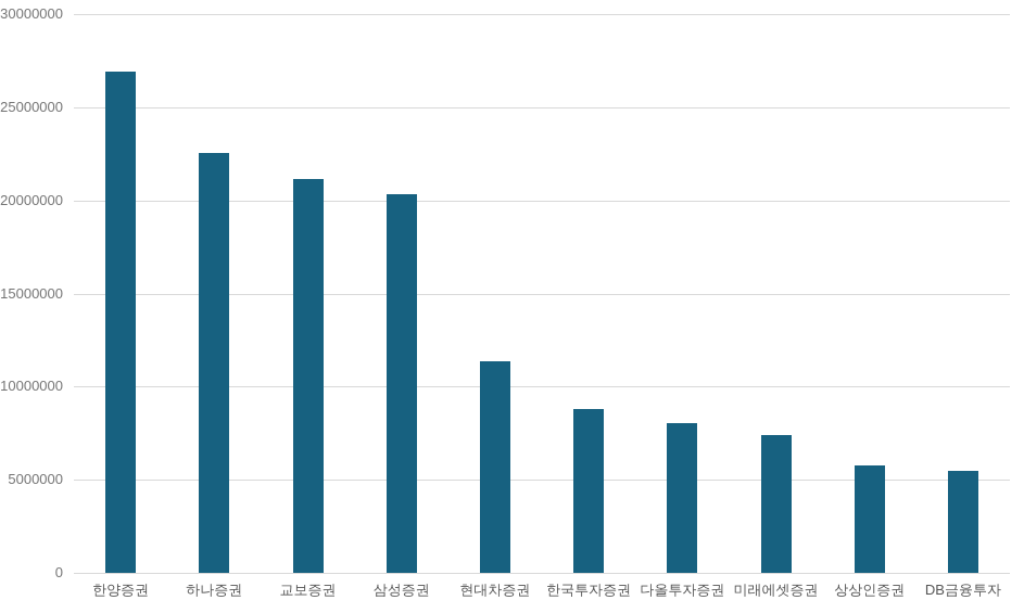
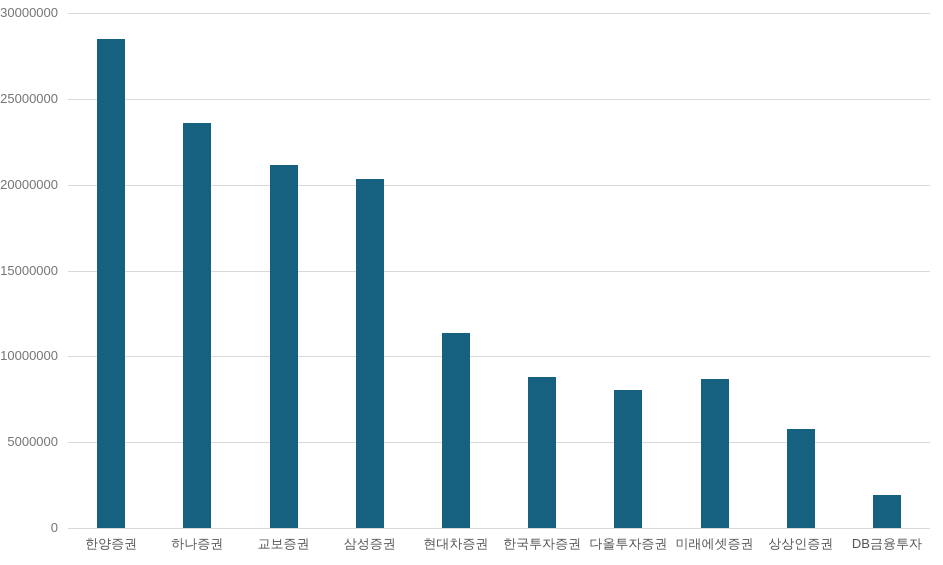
한양증권: 26900000 -> 28500000
하나증권: 22600000 -> 23600000
미래에셋증권: 7400000 -> 8700000
DB금융투자: 5400000 -> 1900000
